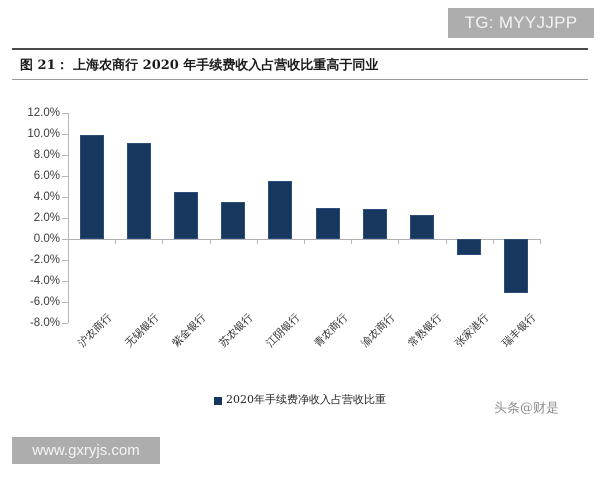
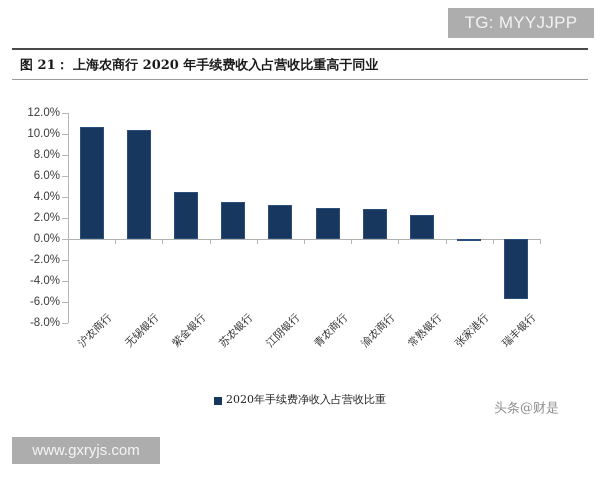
沪农商行: 9.9% -> 10.7%
无锡银行: 9.1% -> 10.4%
江阴银行: 5.5% -> 3.2%
张家港行: -1.5% -> -0.2%
瑞丰银行: -5.1% -> -5.7%
